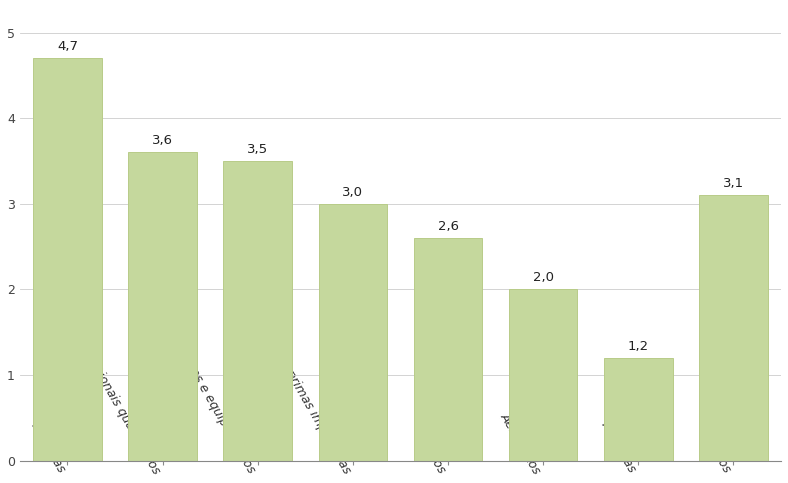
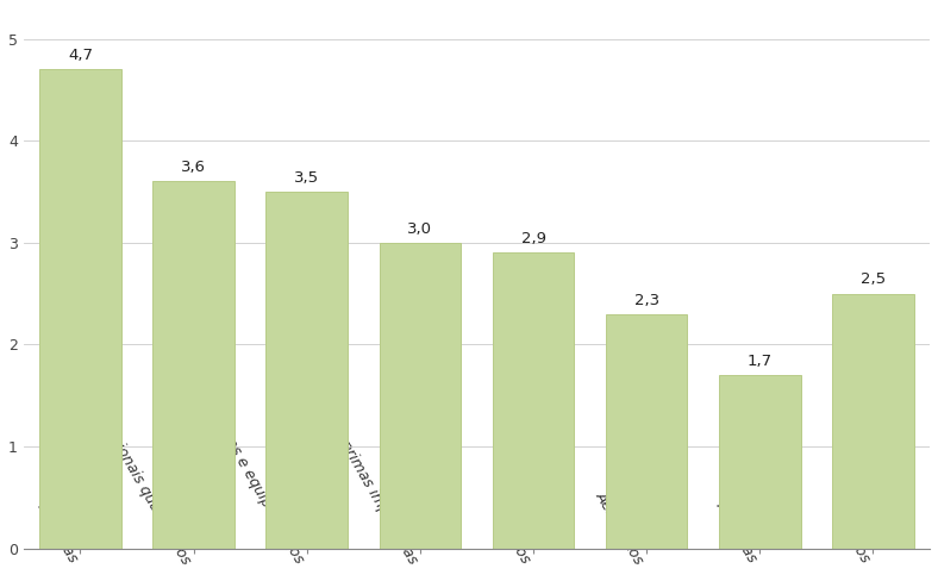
Portos: 2,6 -> 2,9
Aeroportos: 2,0 -> 2,3
Ferrovias: 1,2 -> 1,7
Outros: 3,1 -> 2,5
